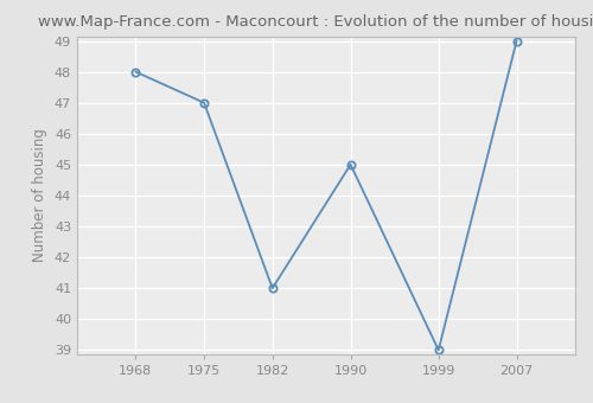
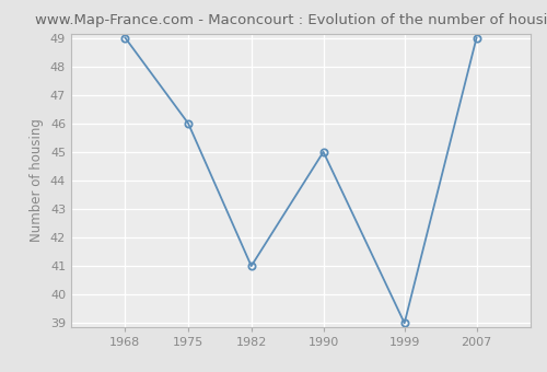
1968: 48 -> 49
1975: 47 -> 46
